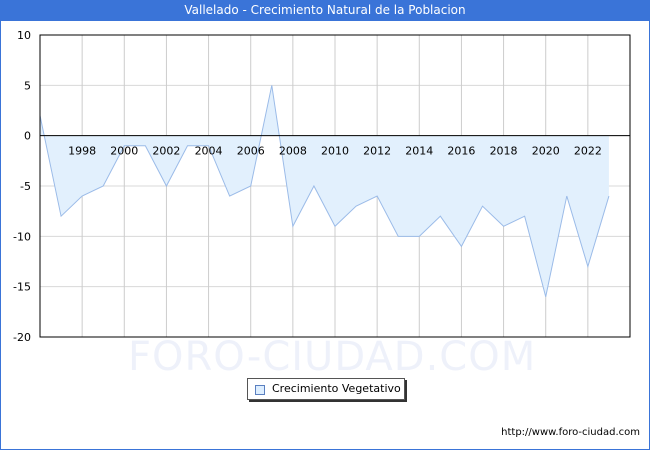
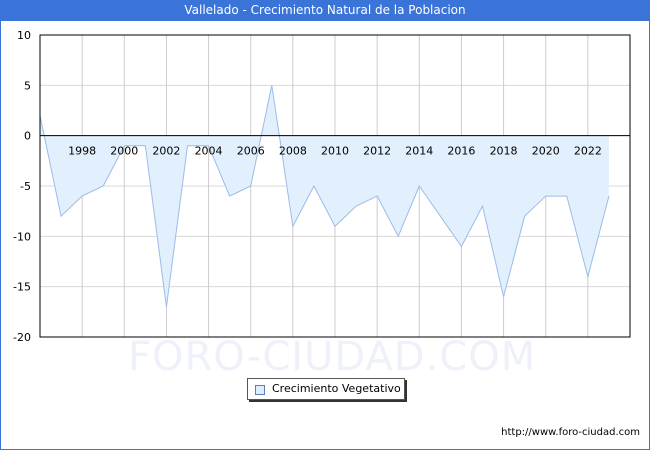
2002: -5 -> -17
2014: -10 -> -5
2018: -9 -> -16
2020: -16 -> -6
2022: -13 -> -14
